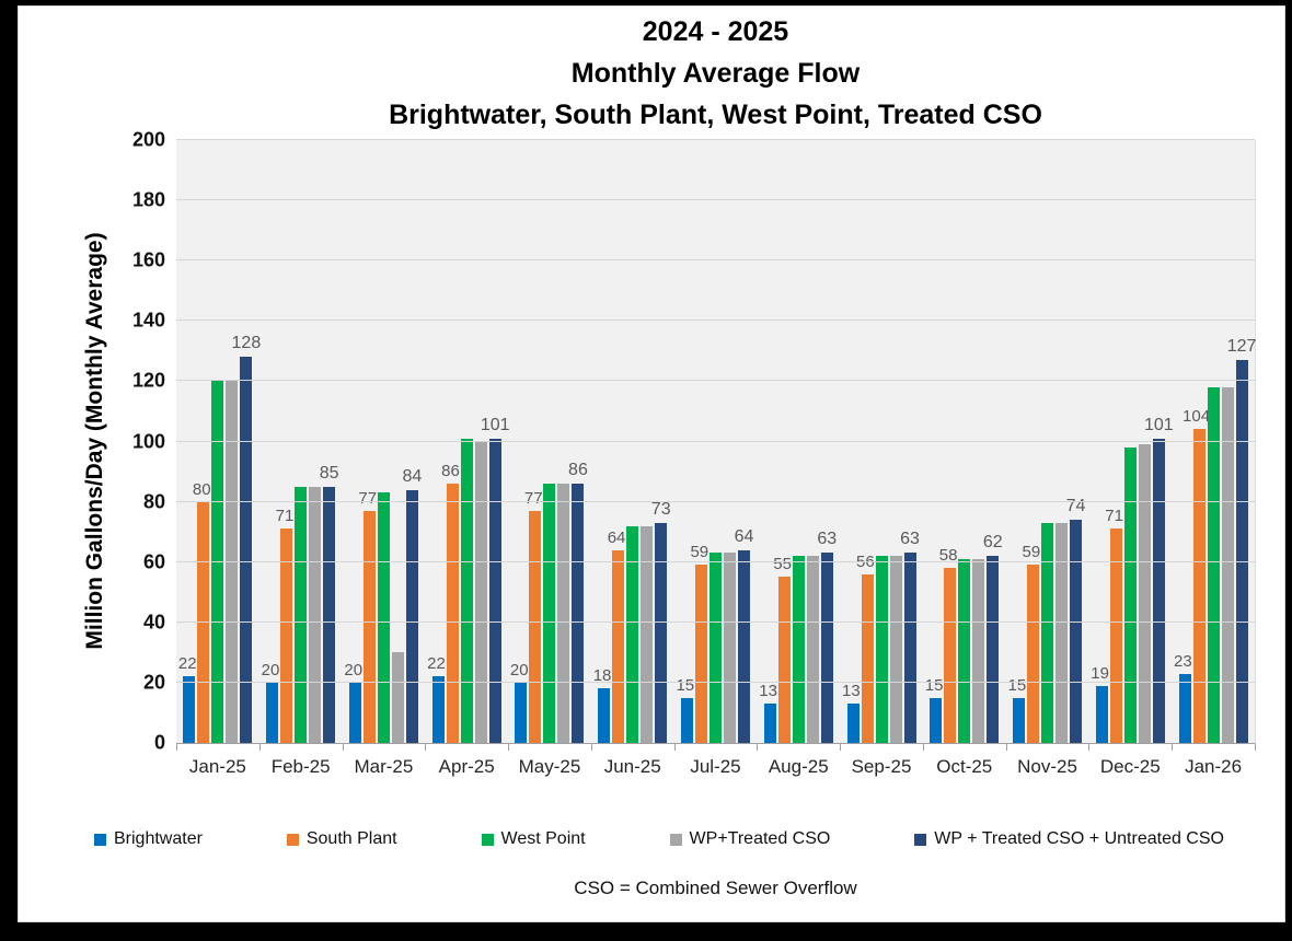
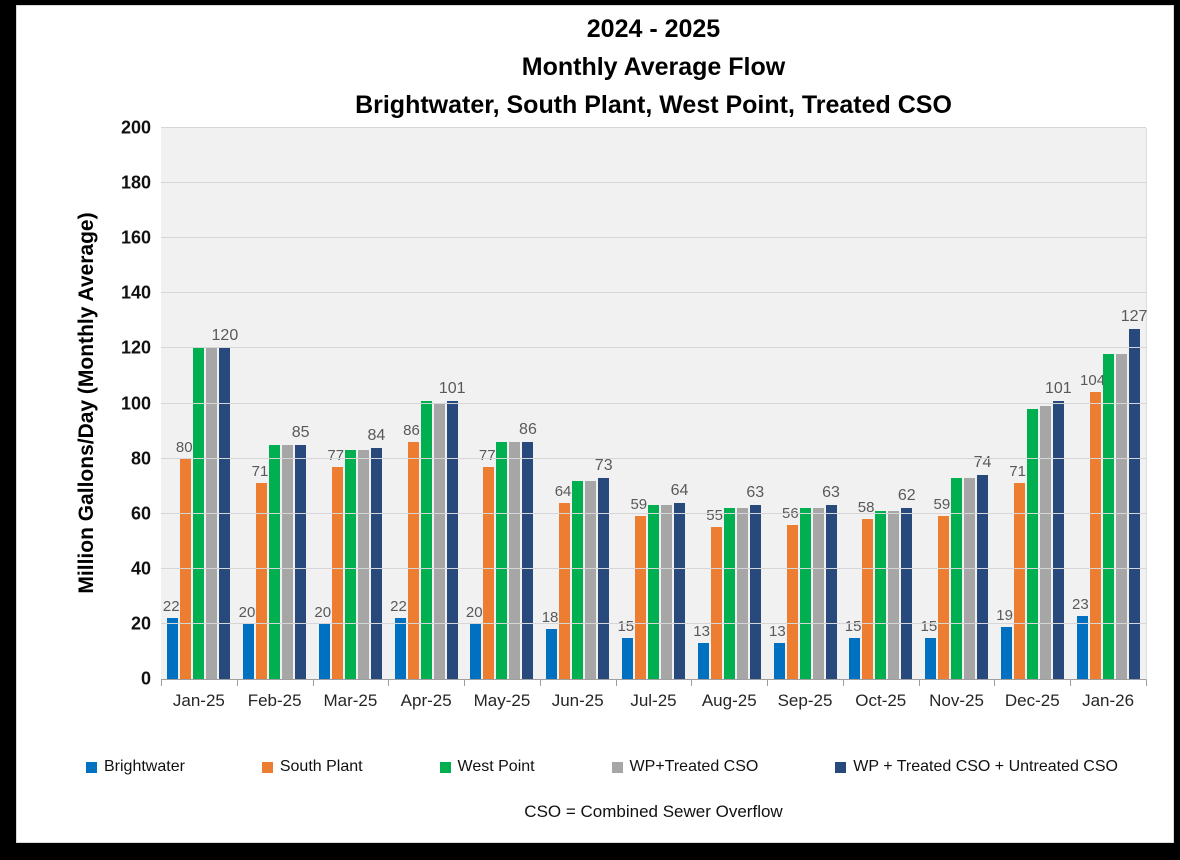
WP + Treated CSO + Untreated CSO/Jan-25: 128 -> 120
WP+Treated CSO/Mar-25: 30 -> 83
